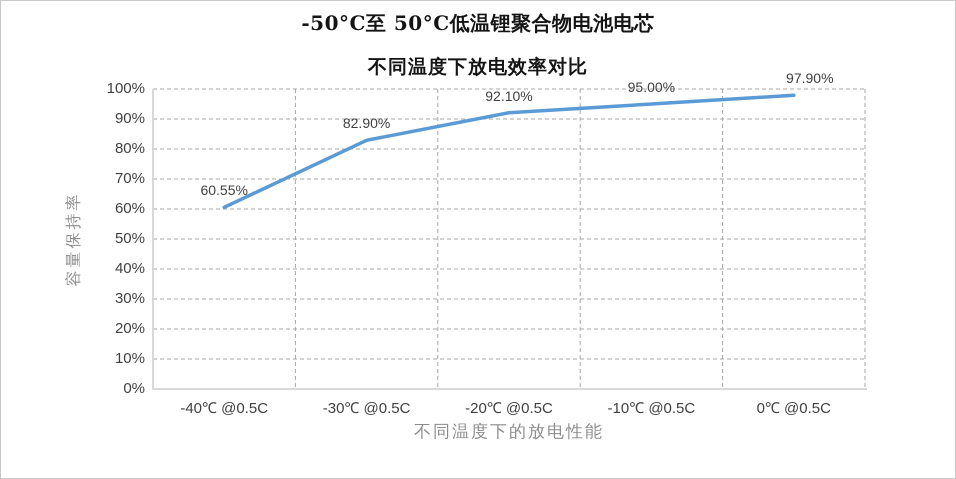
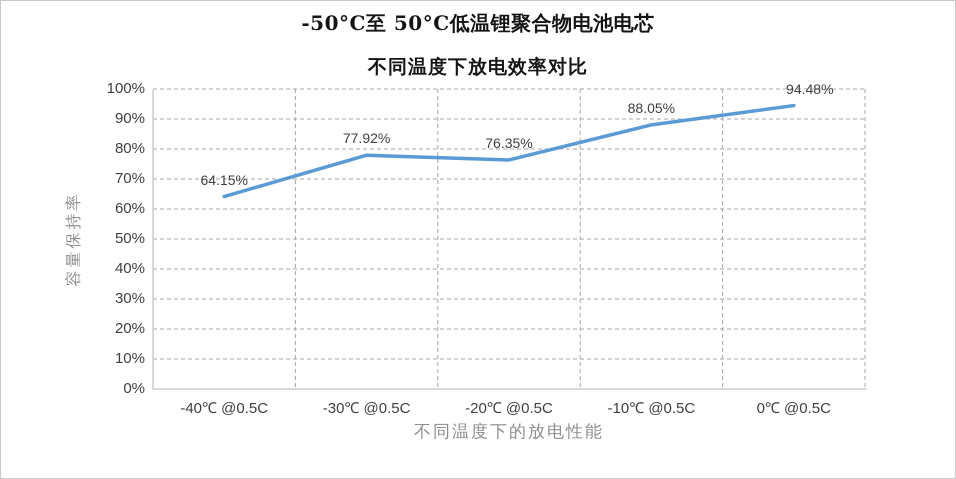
-40℃ @0.5C: 60.55% -> 64.15%
-30℃ @0.5C: 82.90% -> 77.92%
-20℃ @0.5C: 92.10% -> 76.35%
-10℃ @0.5C: 95.00% -> 88.05%
0℃ @0.5C: 97.90% -> 94.48%
